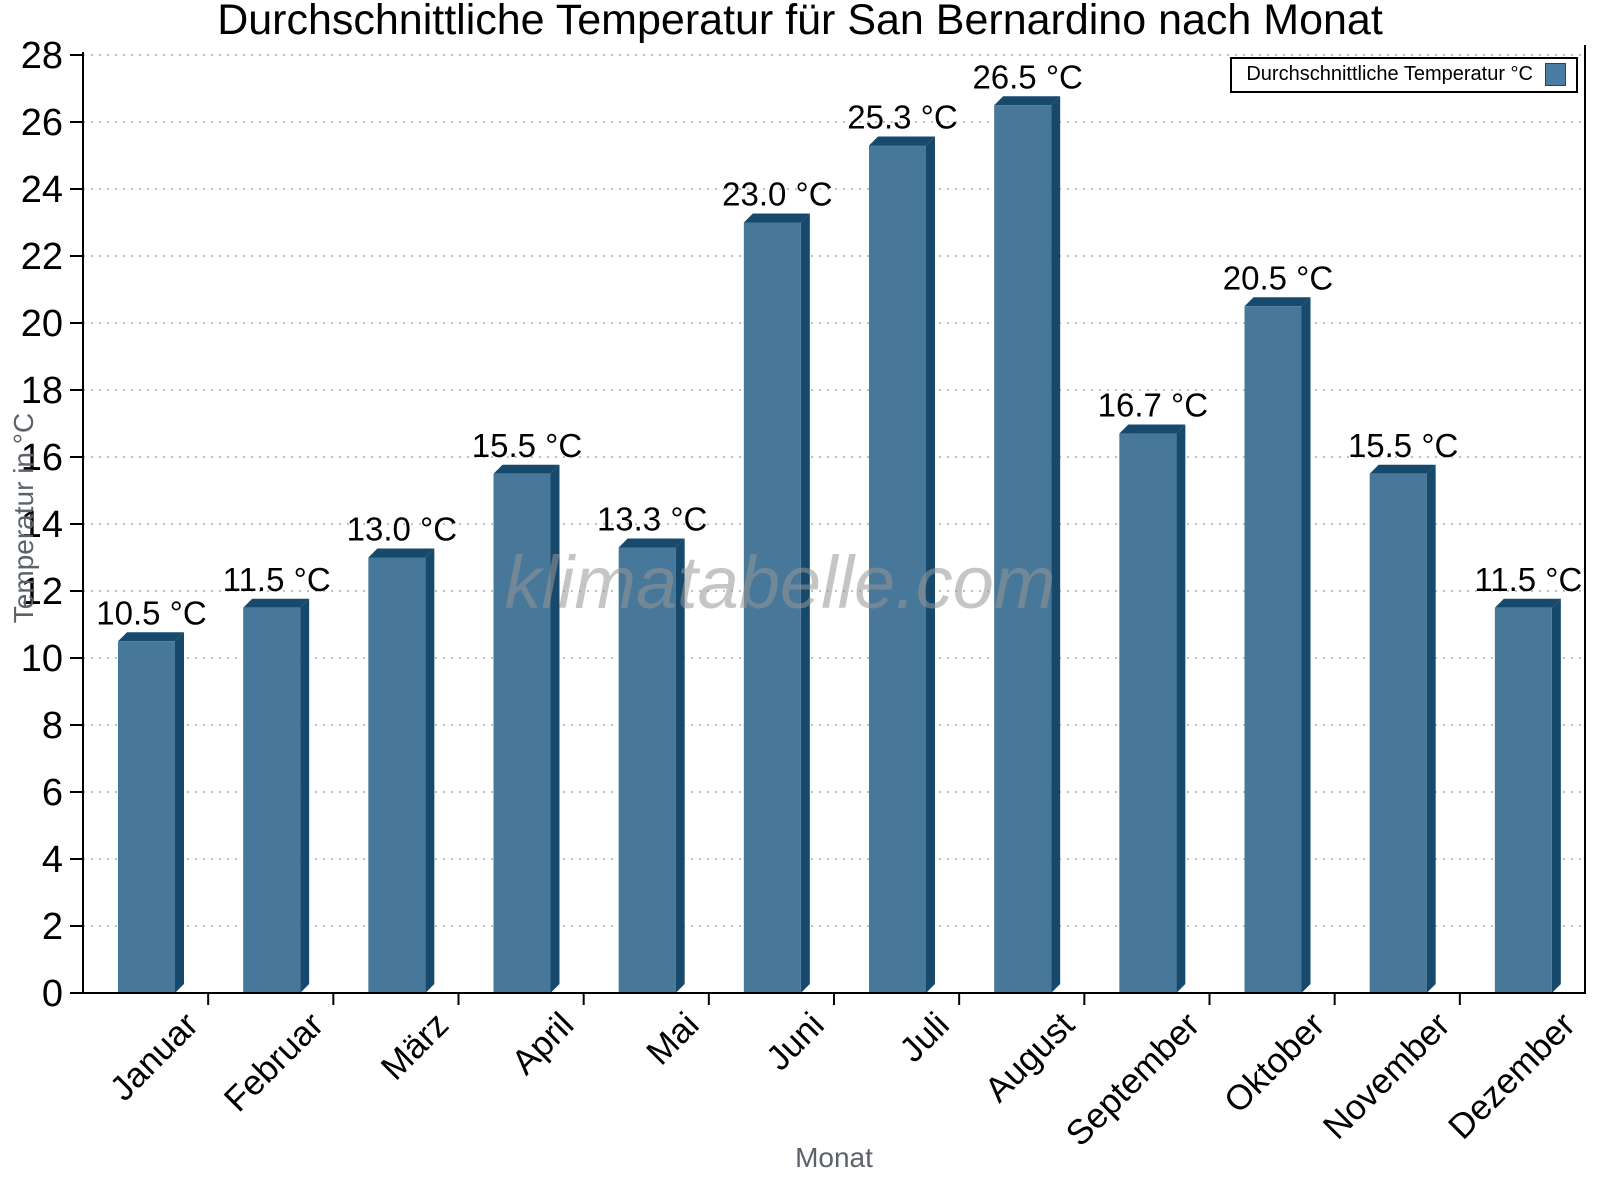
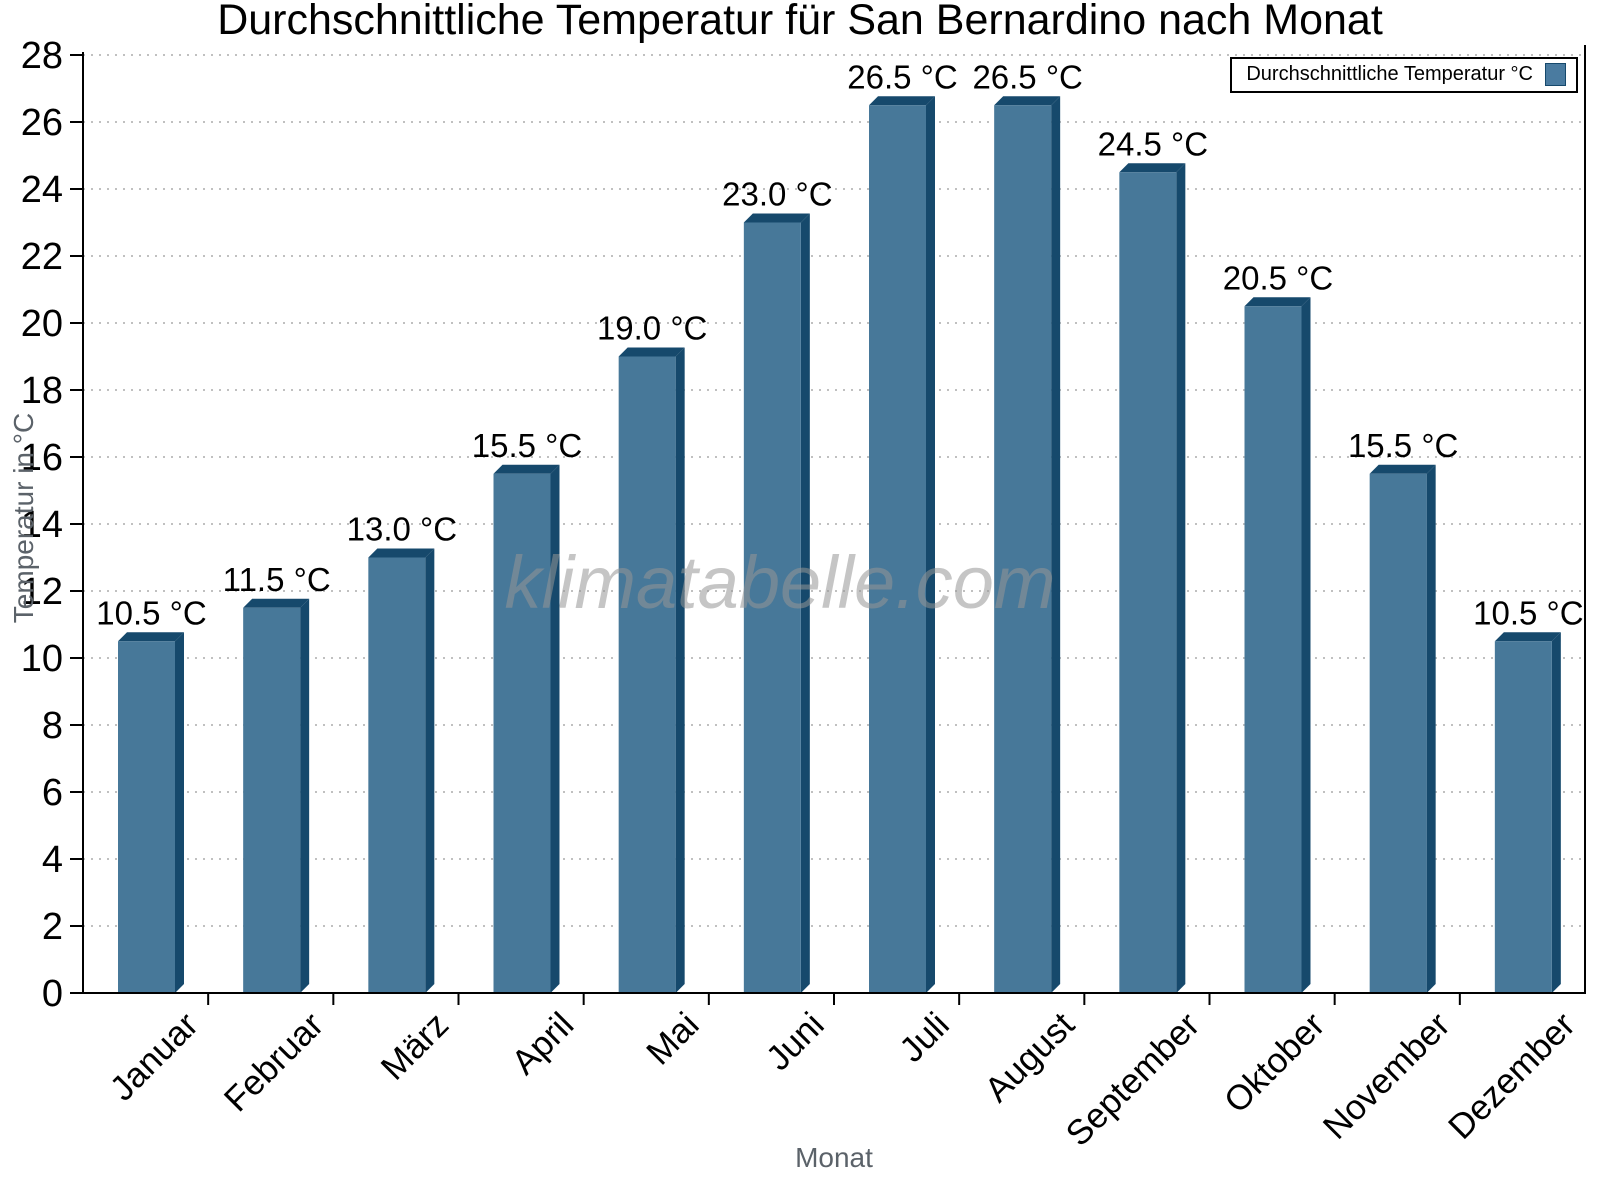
Mai: 13.3 -> 19.0
Juli: 25.3 -> 26.5
September: 16.7 -> 24.5
Dezember: 11.5 -> 10.5
